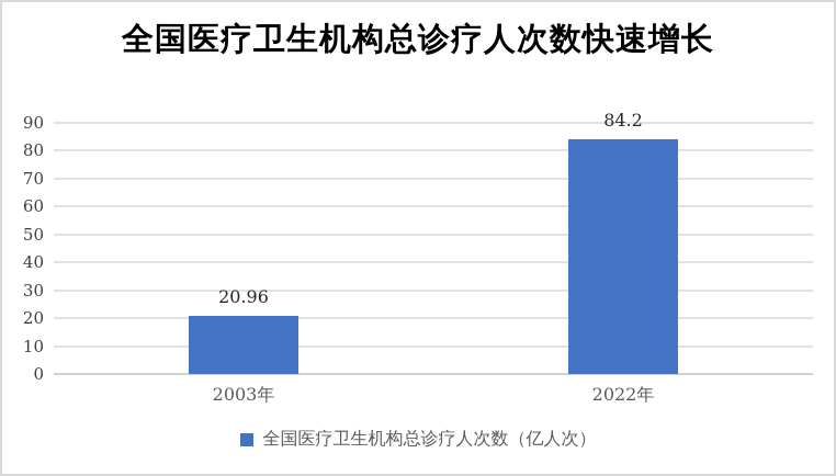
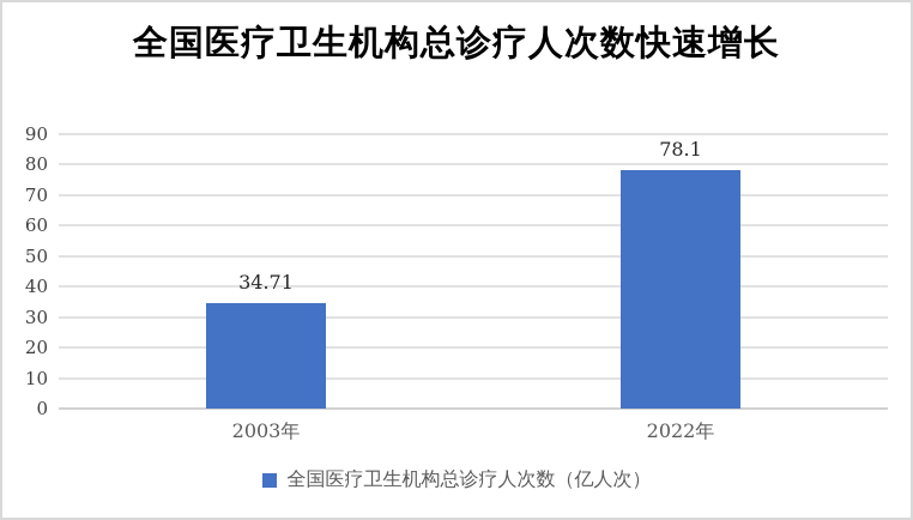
2003年: 20.96 -> 34.71
2022年: 84.2 -> 78.1
